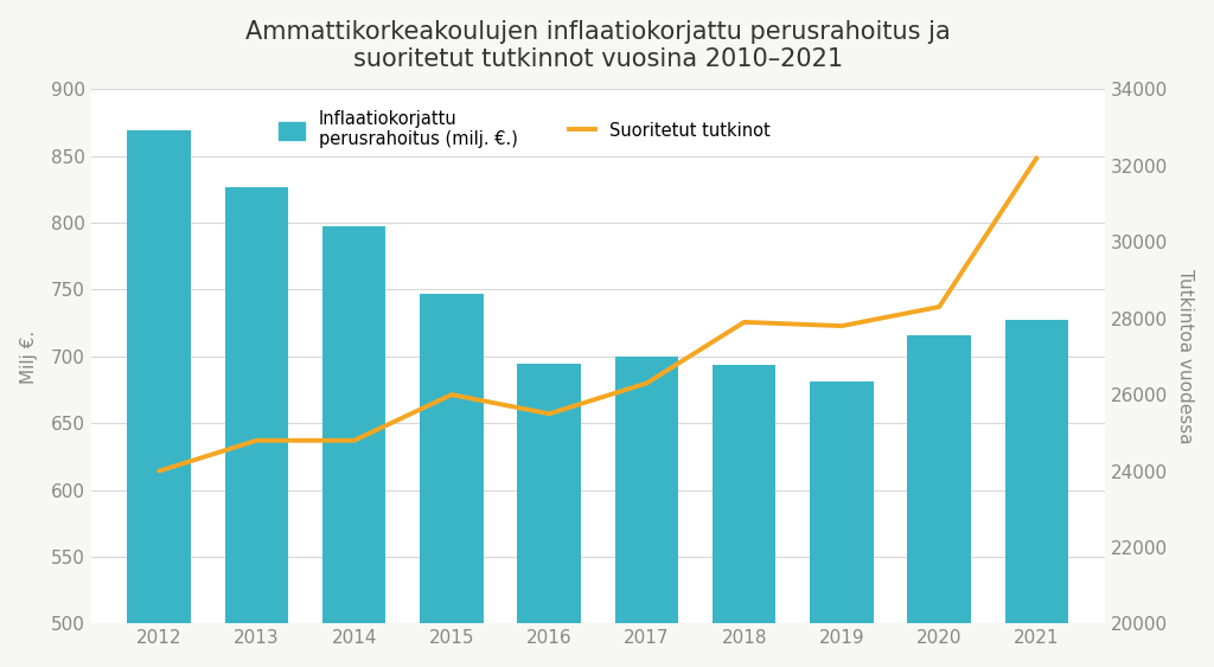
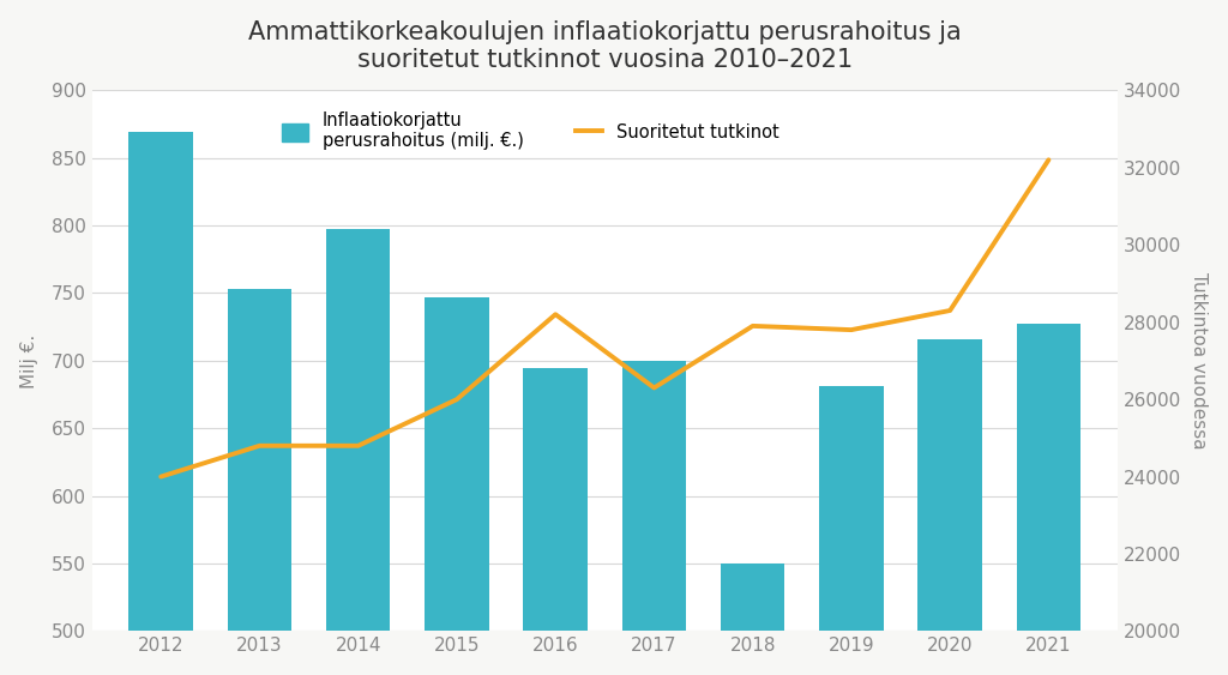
Inflaatiokorjattu perusrahoitus (milj. €.)/2013: 827 -> 753
Suoritetut tutkinot/2016: 25500 -> 28200
Inflaatiokorjattu perusrahoitus (milj. €.)/2018: 694 -> 550
